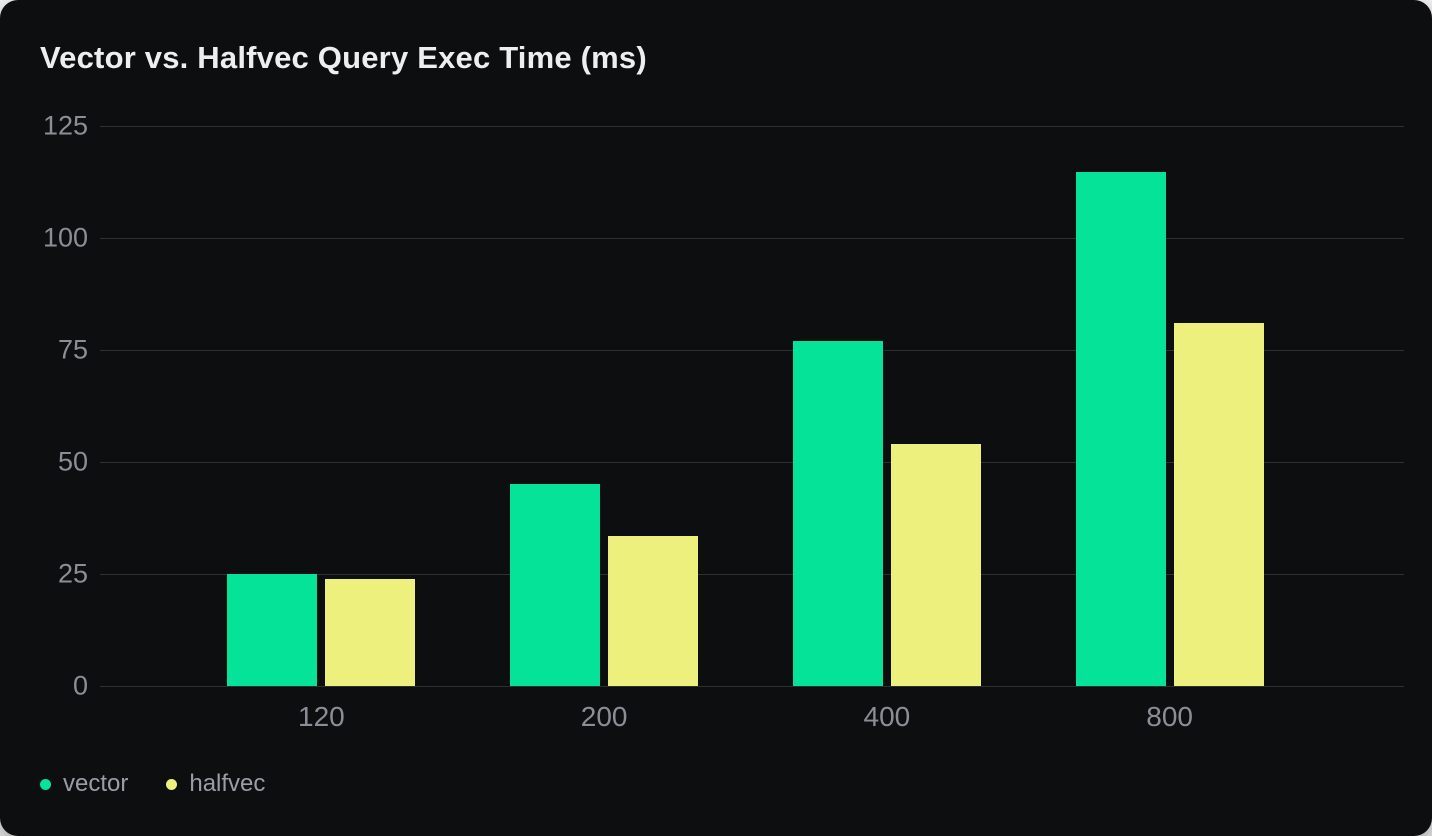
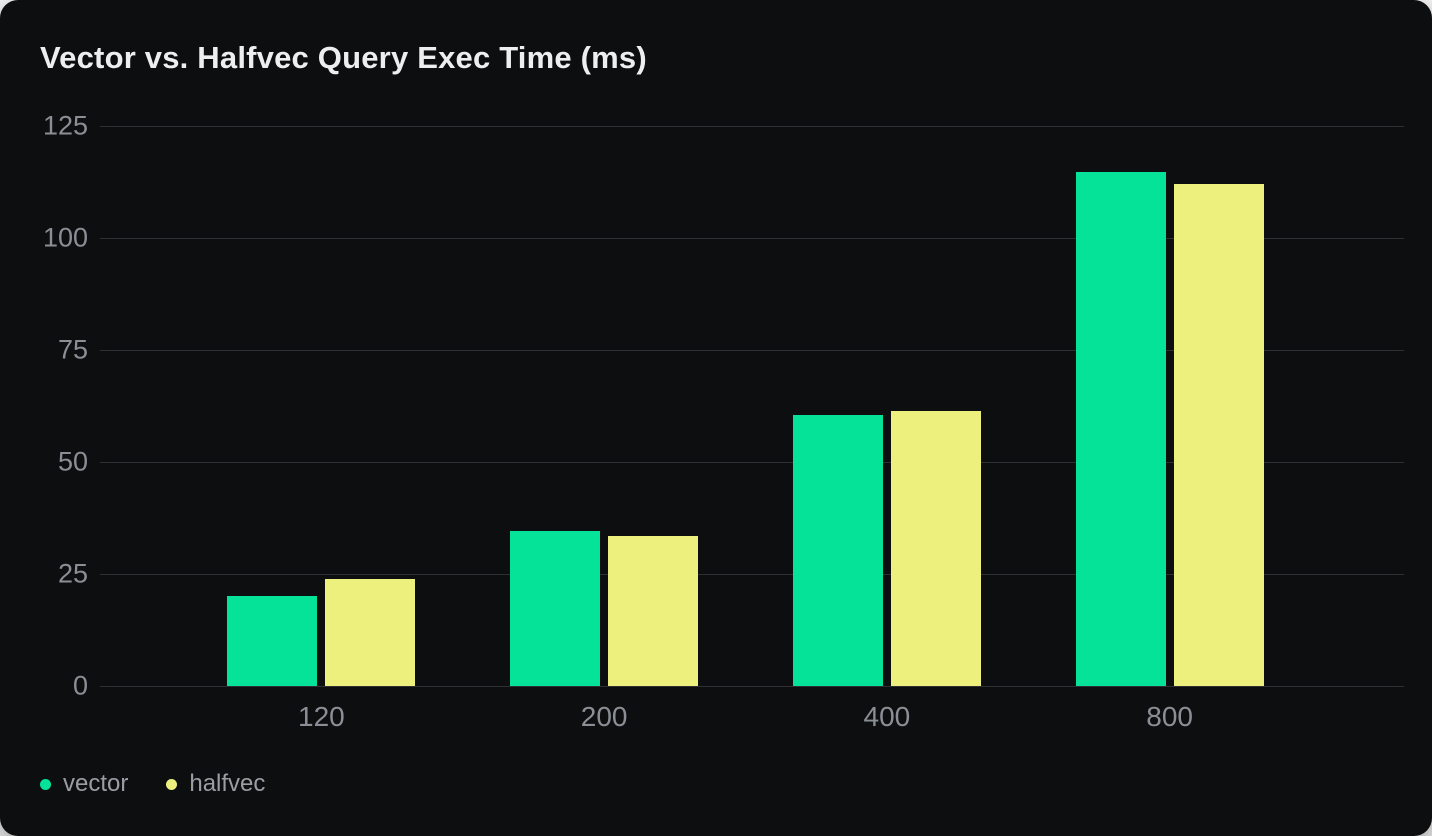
vector/120: 25 -> 20
vector/200: 45 -> 34
vector/400: 77 -> 60
halfvec/400: 54 -> 61
halfvec/800: 81 -> 112
